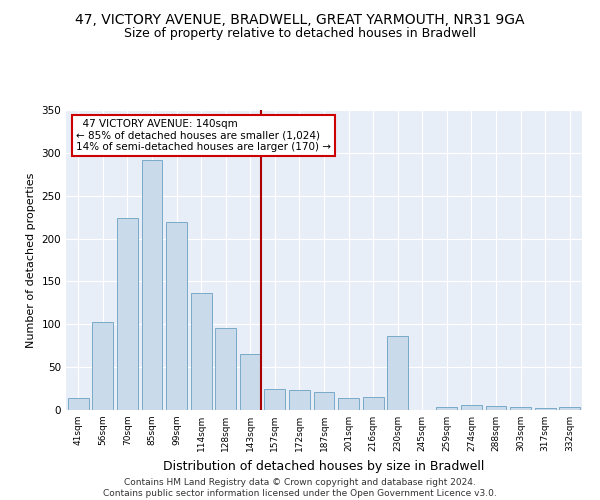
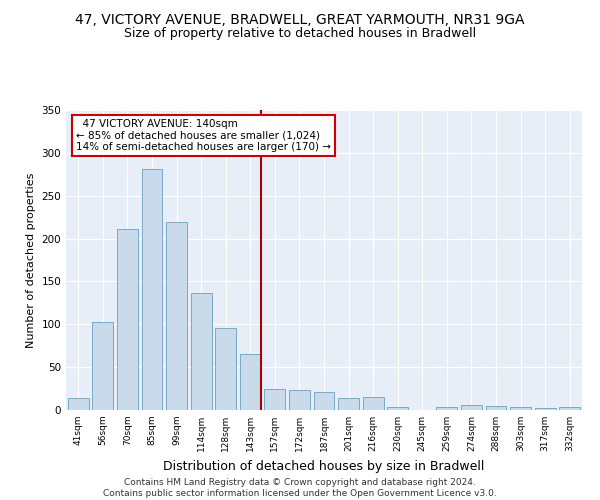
70sqm: 224 -> 211
85sqm: 292 -> 281
230sqm: 86 -> 3
